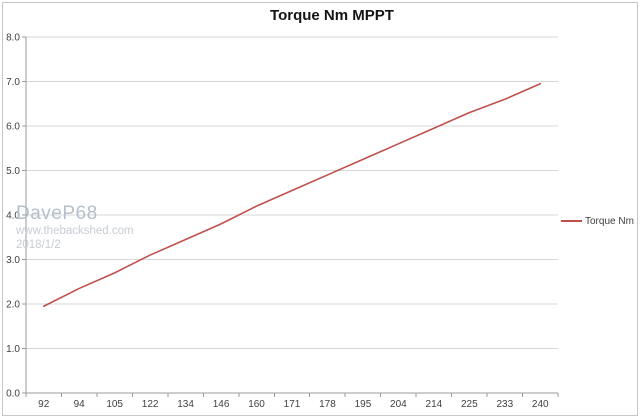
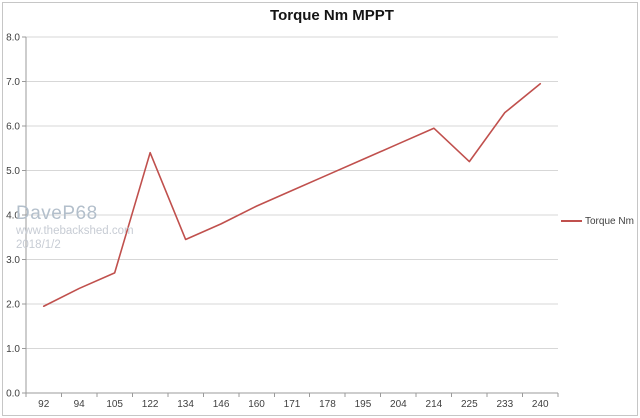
122: 3.1 -> 5.4
225: 6.3 -> 5.2
233: 6.6 -> 6.3
